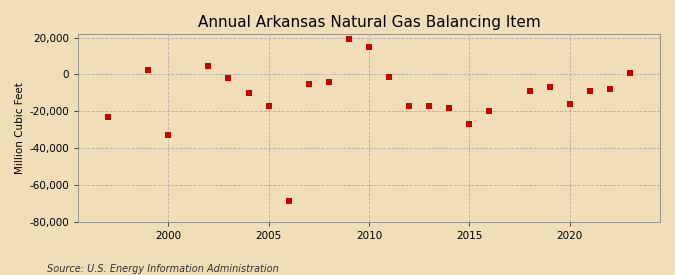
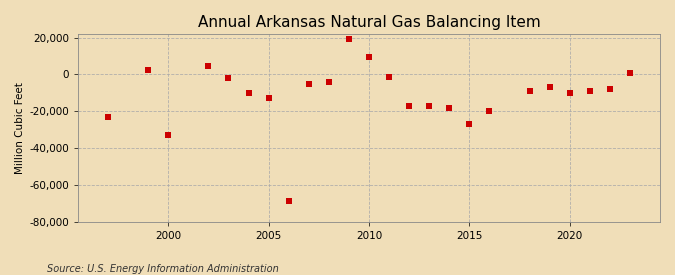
2005: -17,000 -> -13,000
2010: 15,000 -> 10,000
2020: -16,000 -> -10,000
